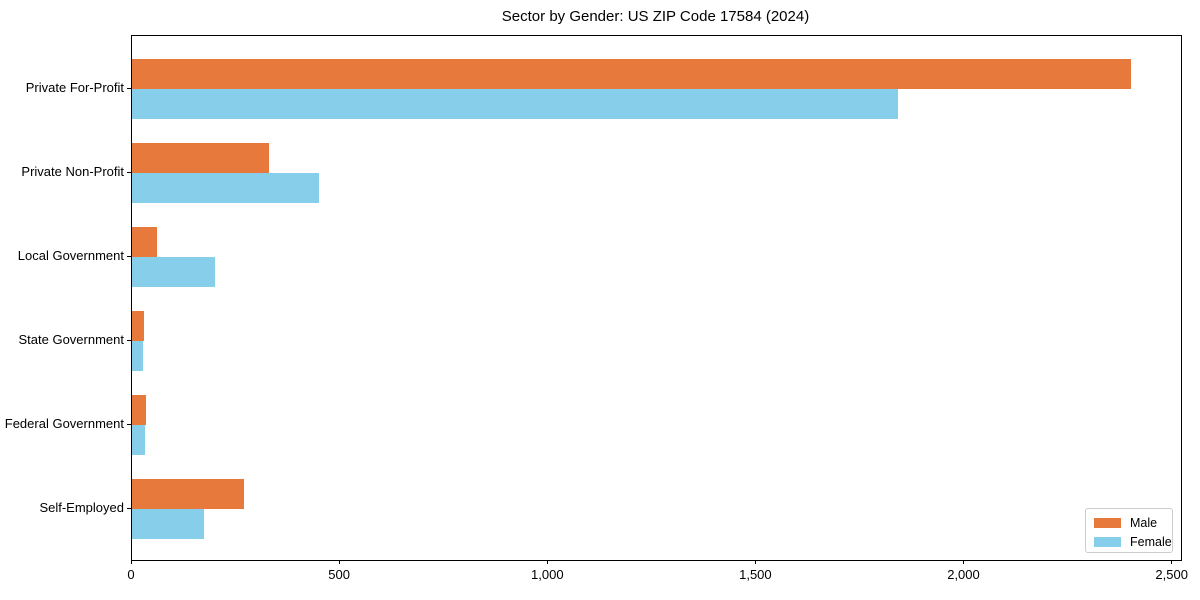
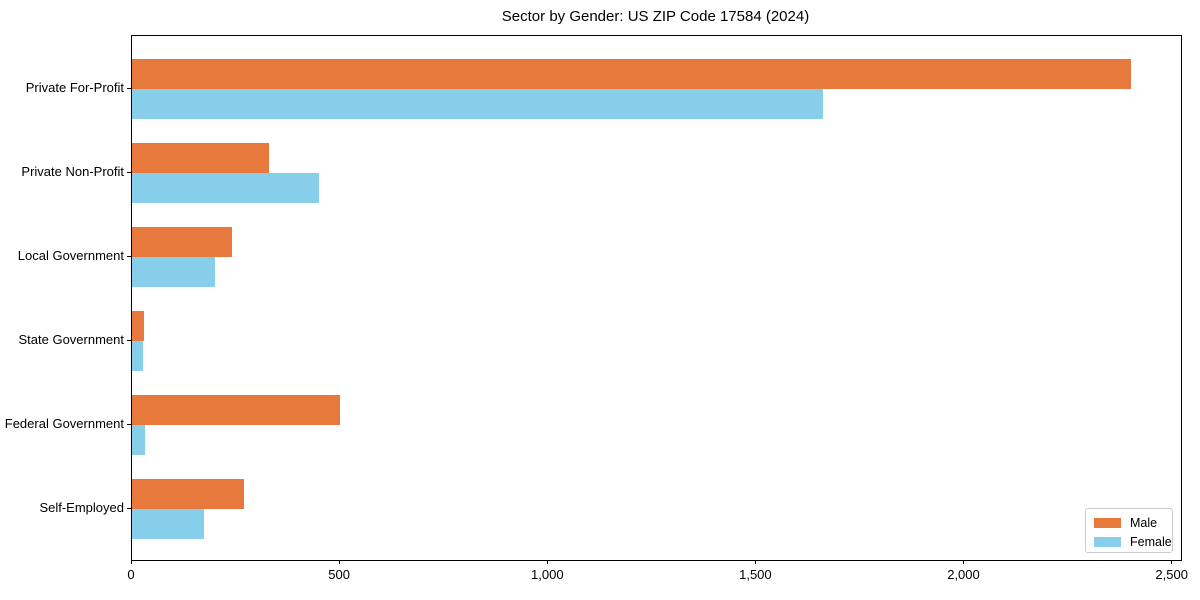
Female/Private For-Profit: 1840 -> 1660
Male/Local Government: 60 -> 240
Male/Federal Government: 30 -> 500
